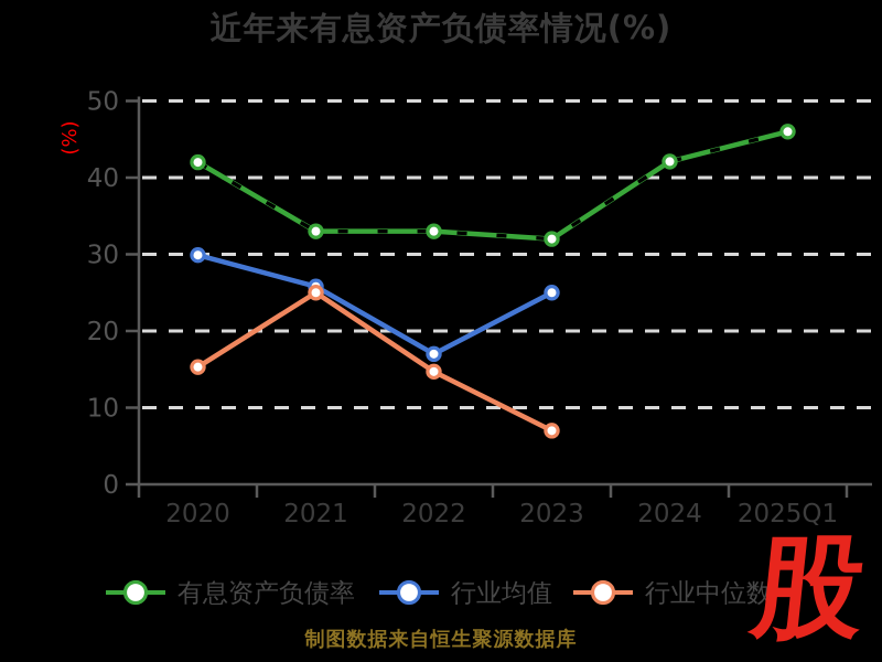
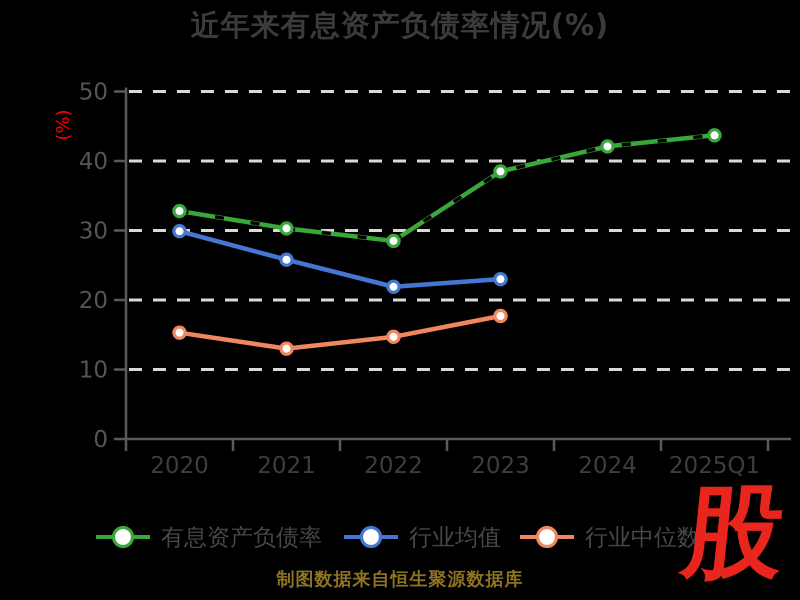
有息资产负债率/2020: 42 -> 33
有息资产负债率/2021: 33 -> 30
行业中位数/2021: 25 -> 13
有息资产负债率/2022: 33 -> 28
行业均值/2022: 17 -> 22
有息资产负债率/2023: 32 -> 38
行业均值/2023: 25 -> 23
行业中位数/2023: 7 -> 18
有息资产负债率/2025Q1: 46 -> 44
